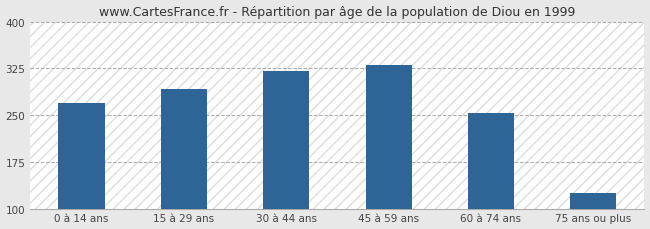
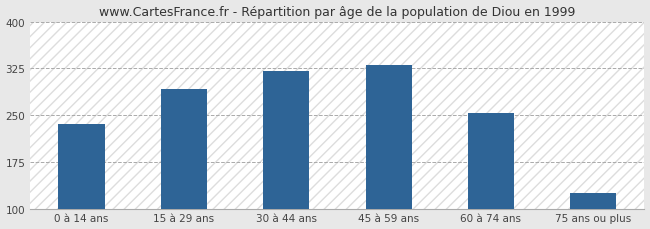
0 à 14 ans: 270 -> 235
